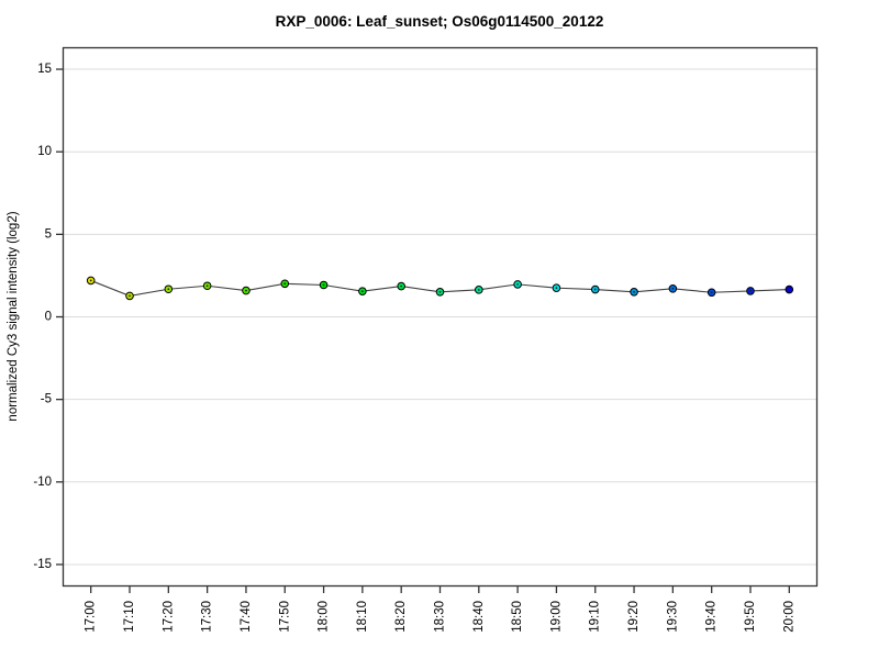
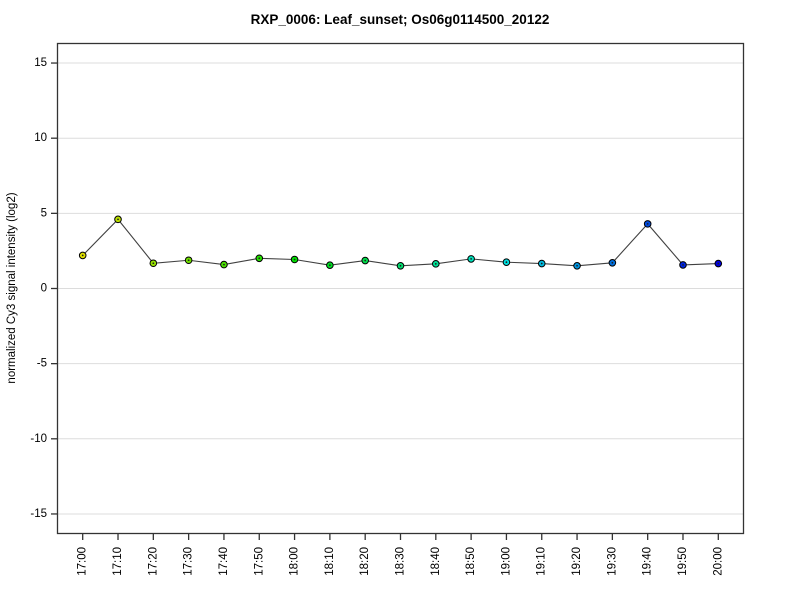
17:10: 1.3 -> 4.6
19:40: 1.5 -> 4.3
